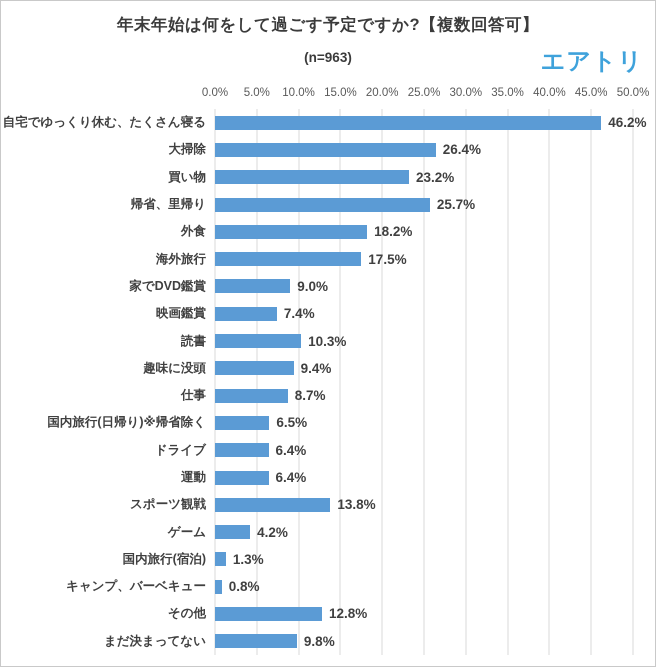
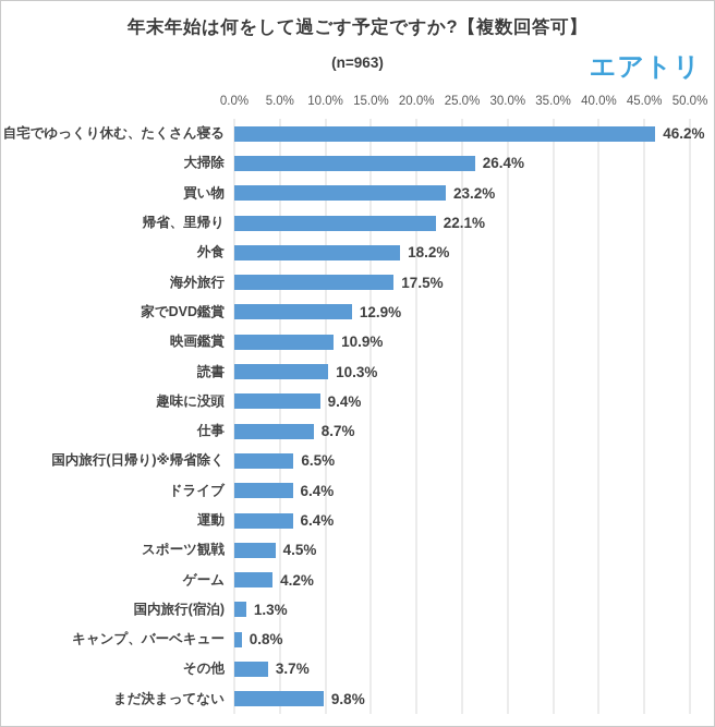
帰省、里帰り: 25.7% -> 22.1%
家でDVD鑑賞: 9.0% -> 12.9%
映画鑑賞: 7.4% -> 10.9%
スポーツ観戦: 13.8% -> 4.5%
その他: 12.8% -> 3.7%
